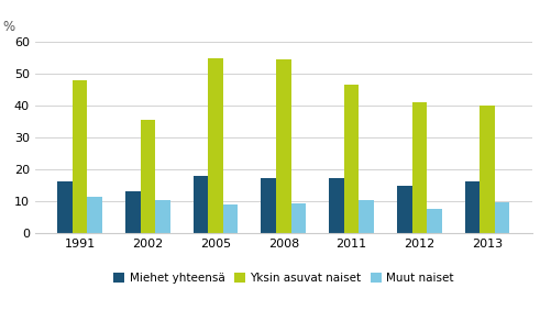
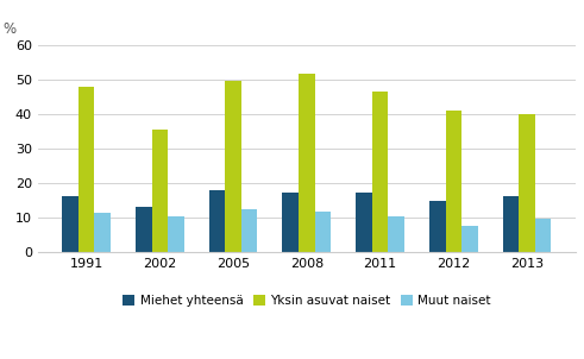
Yksin asuvat naiset/2005: 55.0 -> 49.8
Muut naiset/2005: 9.0 -> 12.7
Yksin asuvat naiset/2008: 54.5 -> 52.0
Muut naiset/2008: 9.5 -> 12.0
